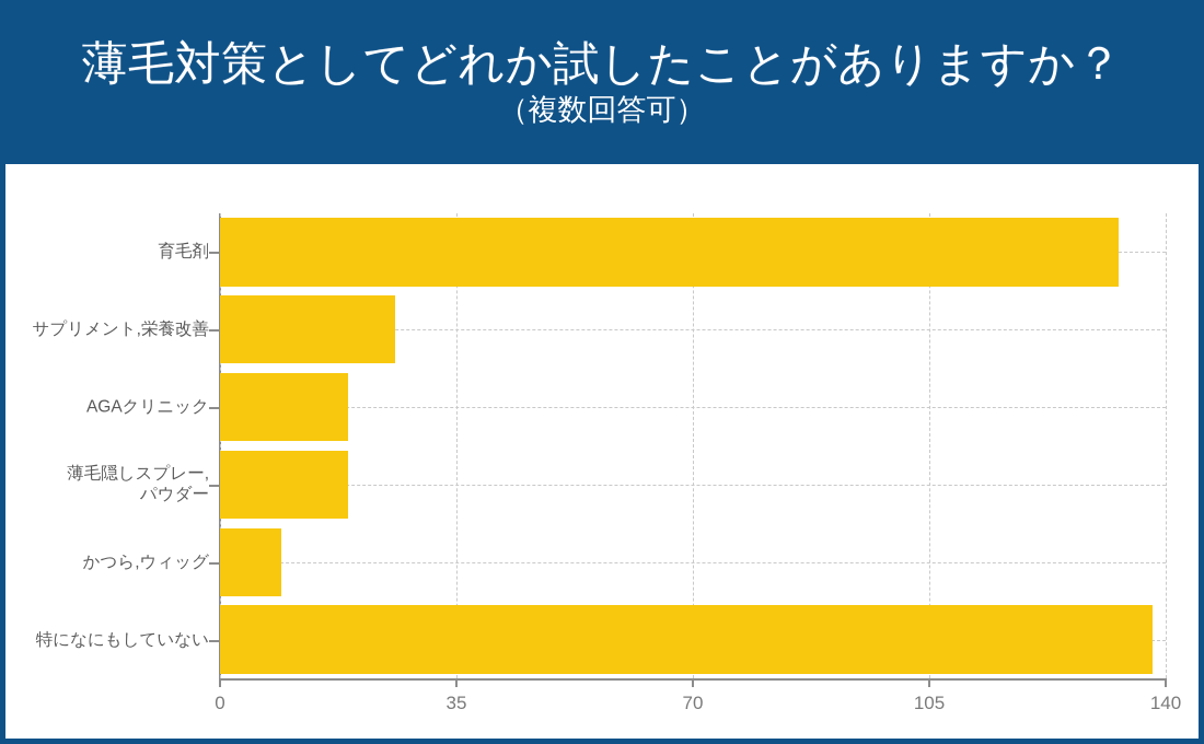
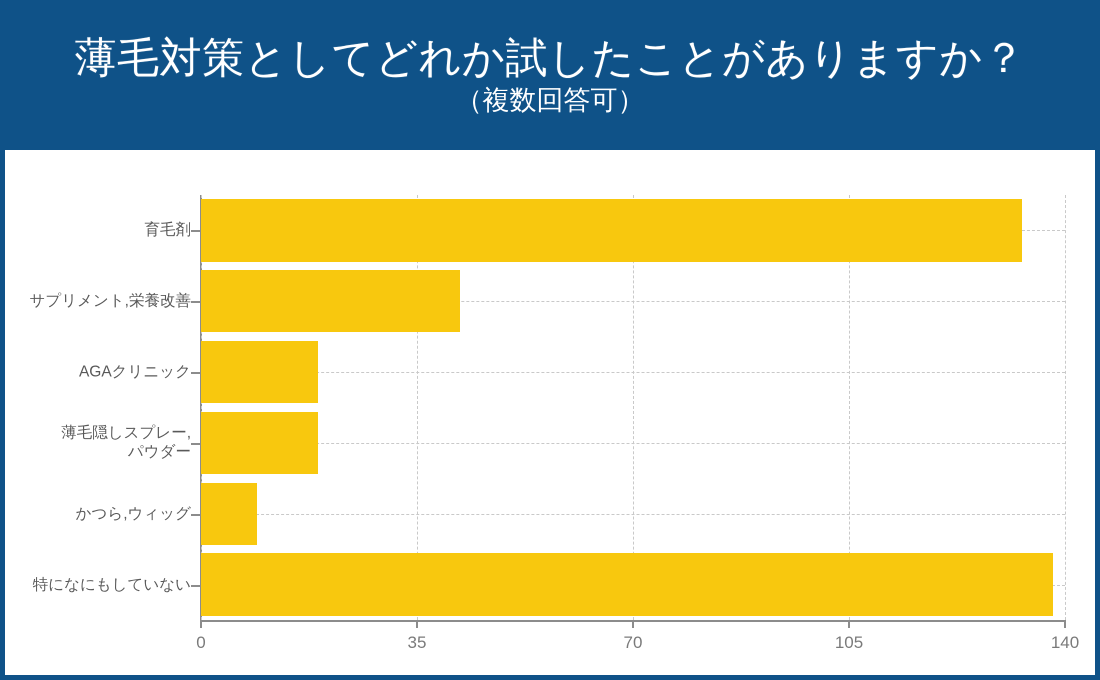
サプリメント,栄養改善: 26 -> 42
